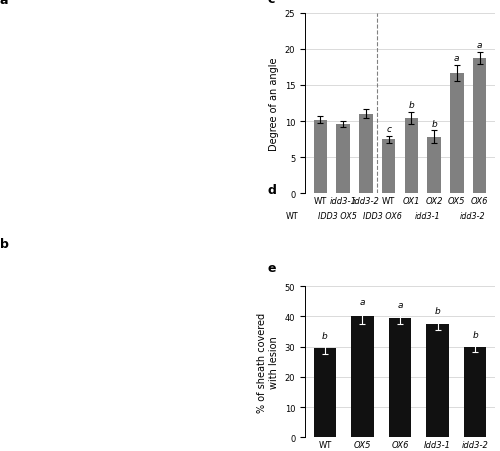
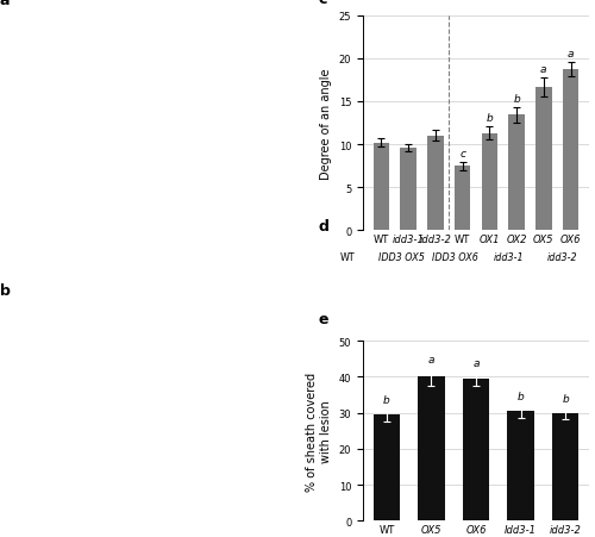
OX1: 10.4 -> 11.3
OX2: 7.8 -> 13.4
Idd3-1: 37.5 -> 30.5
